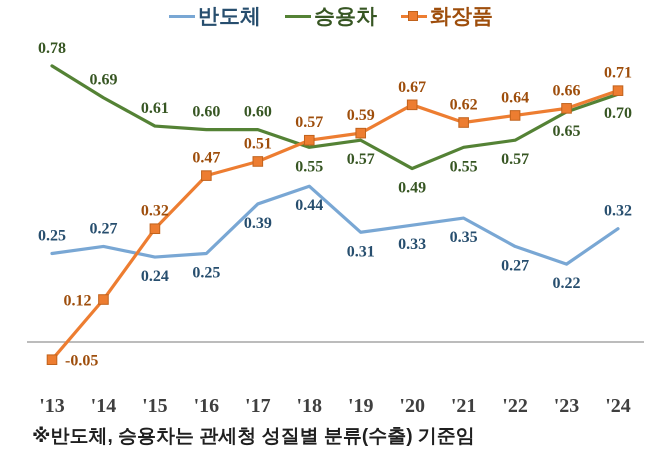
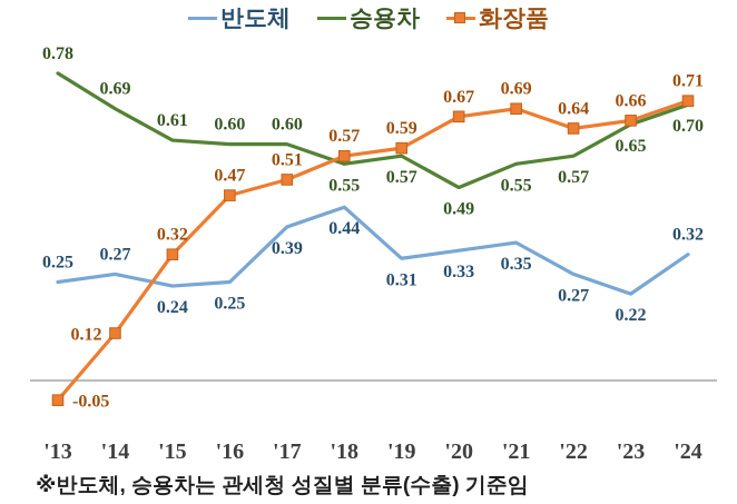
화장품/'21: 0.62 -> 0.69
